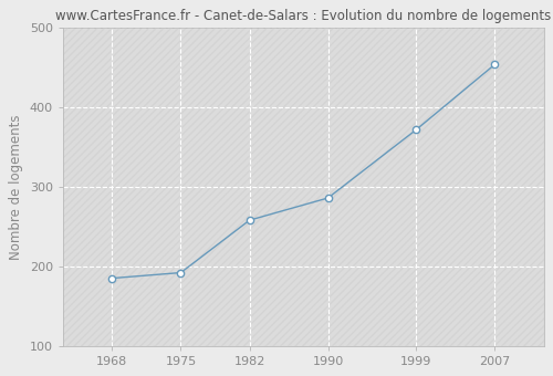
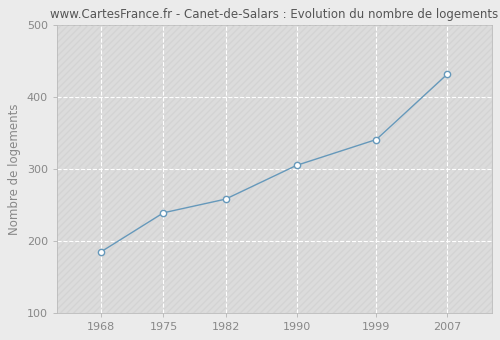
1975: 192 -> 239
1990: 286 -> 305
1999: 372 -> 341
2007: 454 -> 432
